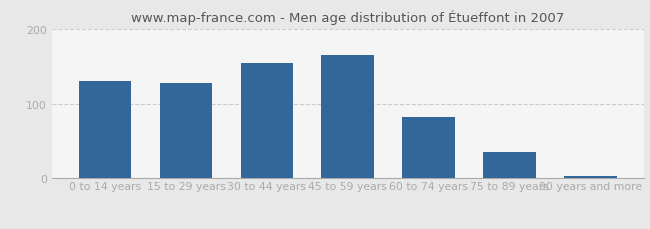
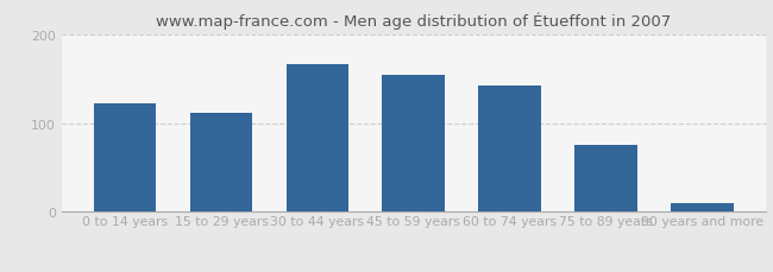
0 to 14 years: 130 -> 122
15 to 29 years: 128 -> 112
30 to 44 years: 155 -> 166
45 to 59 years: 165 -> 154
60 to 74 years: 82 -> 142
75 to 89 years: 35 -> 76
90 years and more: 3 -> 10
